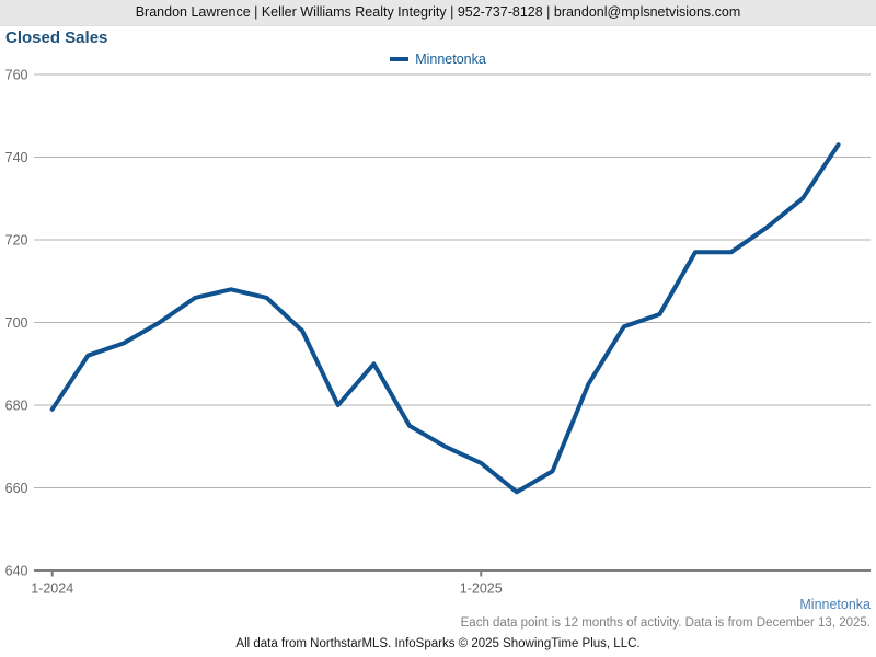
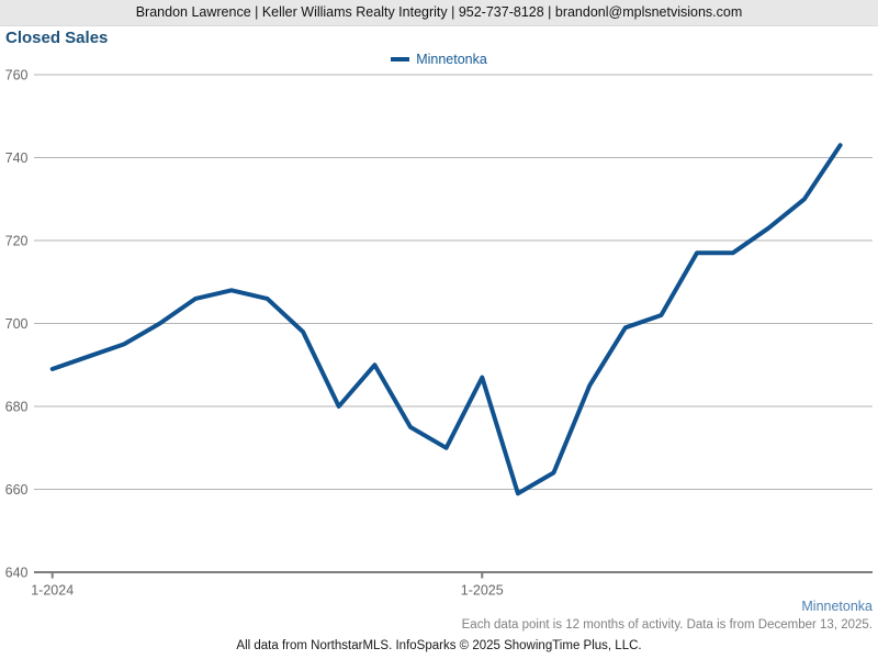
1-2024: 679 -> 689
1-2025: 666 -> 687
